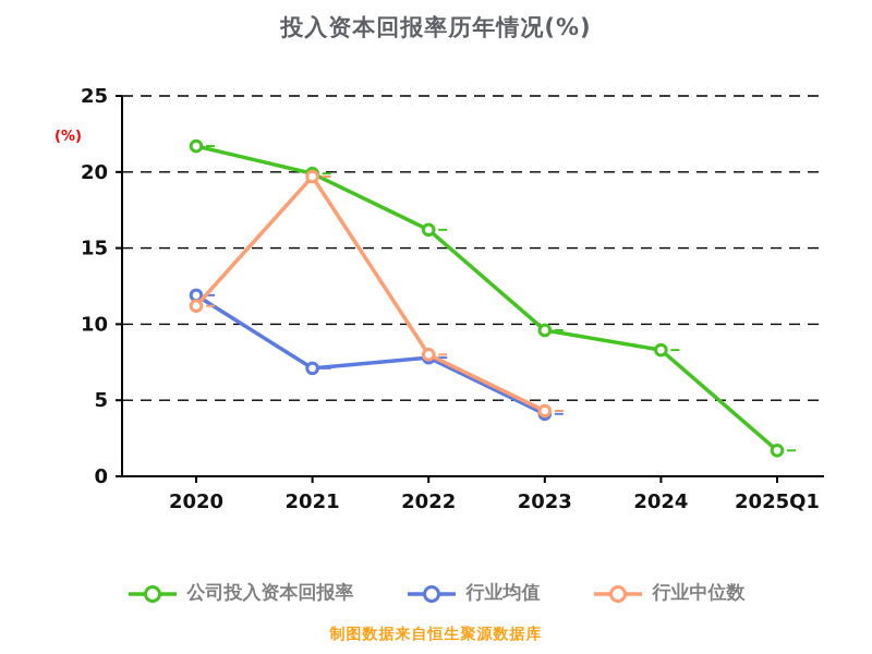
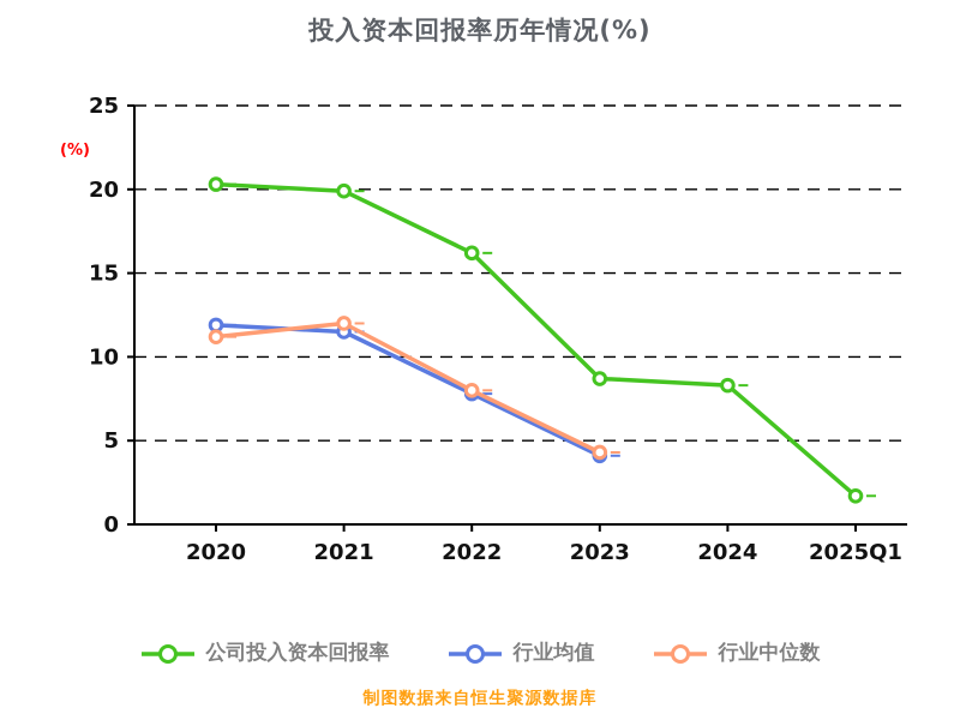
公司投入资本回报率/2020: 21.7 -> 20.3
行业均值/2021: 7.1 -> 11.5
行业中位数/2021: 19.7 -> 12.0
公司投入资本回报率/2023: 9.6 -> 8.7
